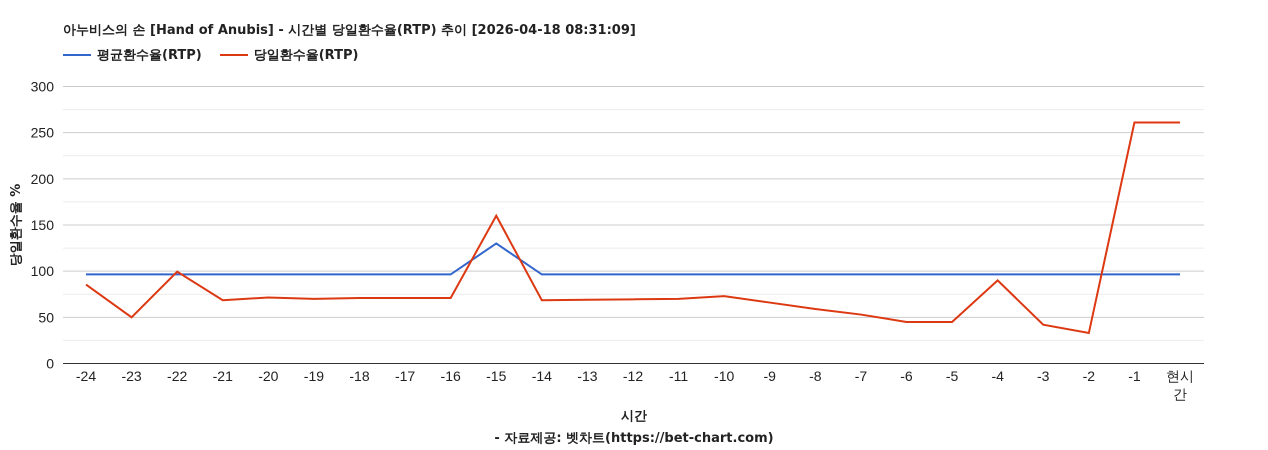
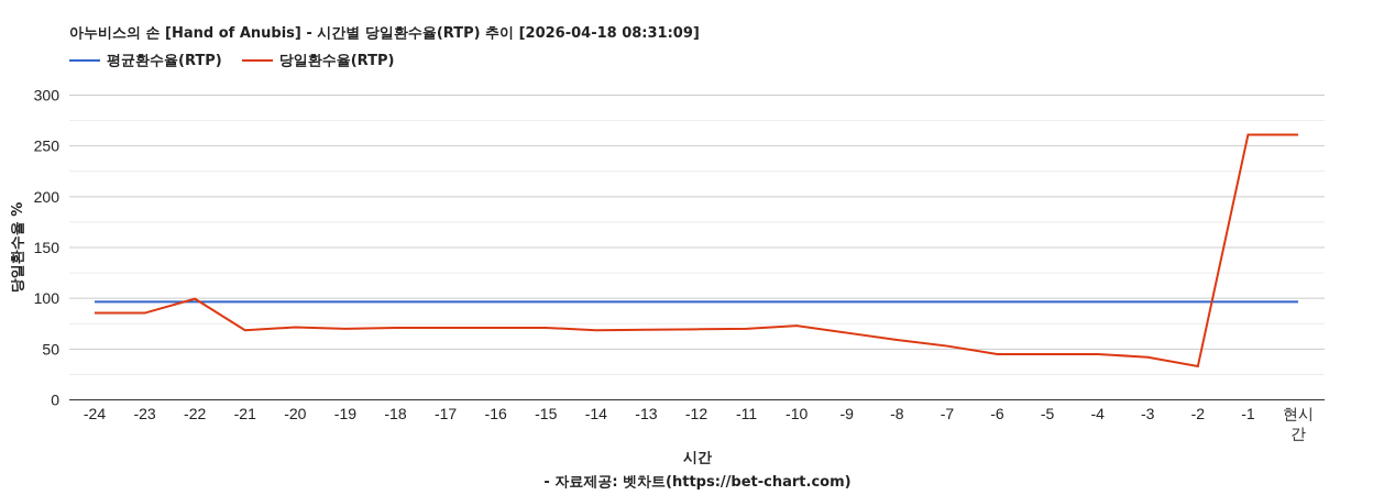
당일환수율(RTP)/-23: 50 -> 90
평균환수율(RTP)/-15: 130 -> 100
당일환수율(RTP)/-15: 160 -> 70
당일환수율(RTP)/-4: 90 -> 40
